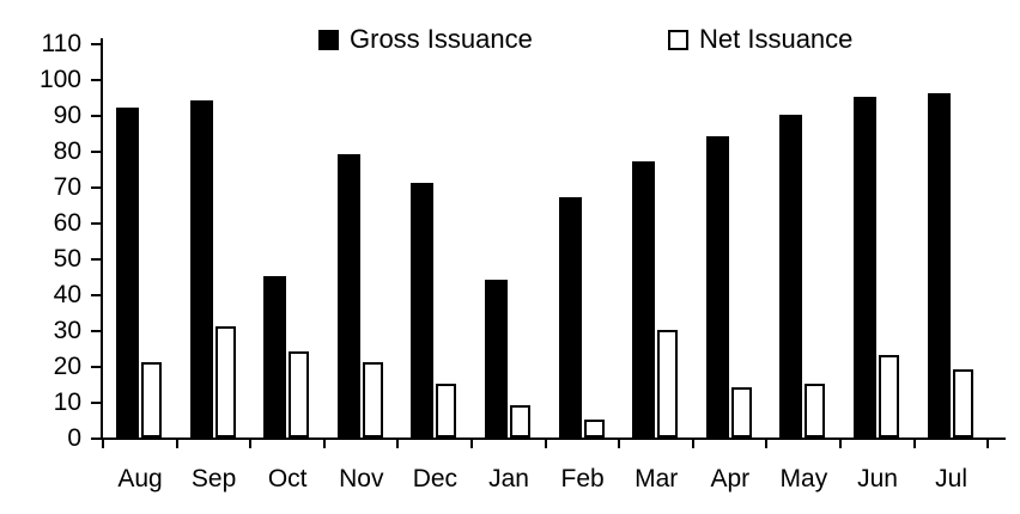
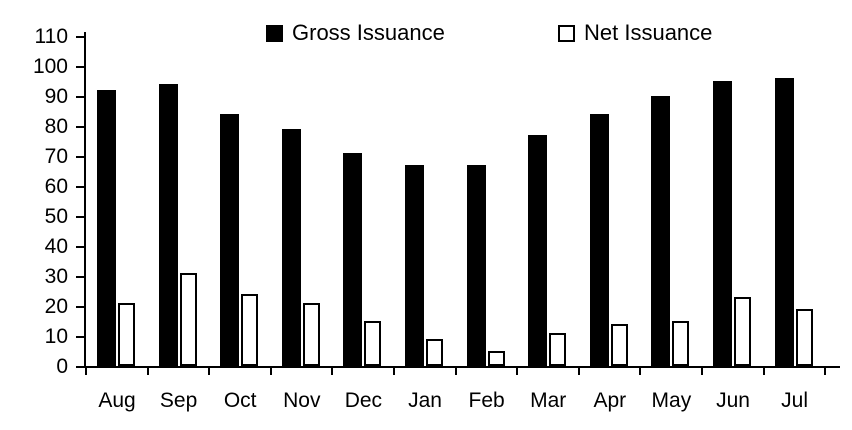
Gross Issuance/Oct: 45 -> 84
Gross Issuance/Jan: 44 -> 67
Net Issuance/Mar: 30 -> 11
